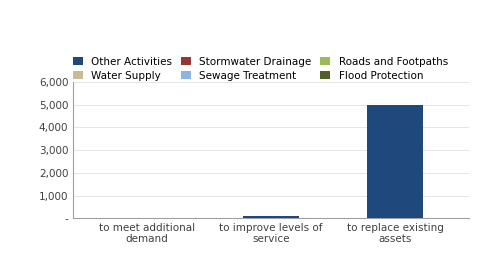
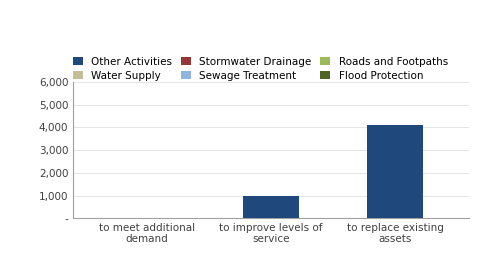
to improve levels of service: 100 -> 1,000
to replace existing assets: 5,000 -> 4,100
